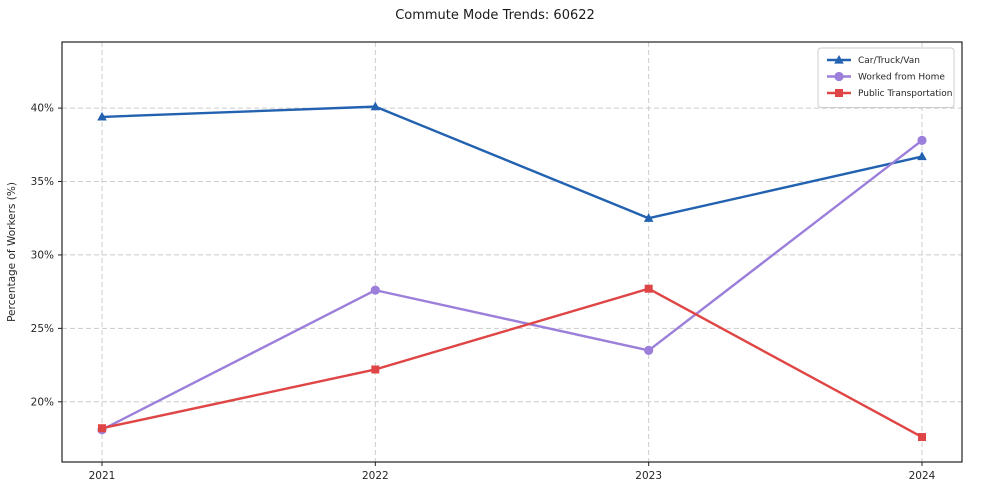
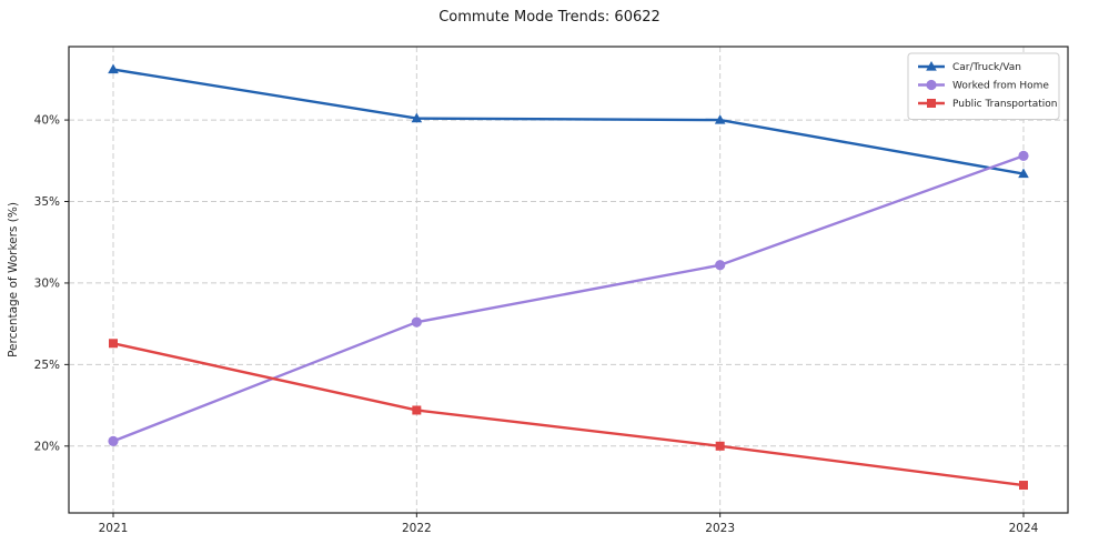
Car/Truck/Van/2021: 39.4% -> 43.1%
Worked from Home/2021: 18.1% -> 20.3%
Public Transportation/2021: 18.2% -> 26.3%
Car/Truck/Van/2023: 32.5% -> 40.0%
Worked from Home/2023: 23.5% -> 31.1%
Public Transportation/2023: 27.7% -> 20.0%
